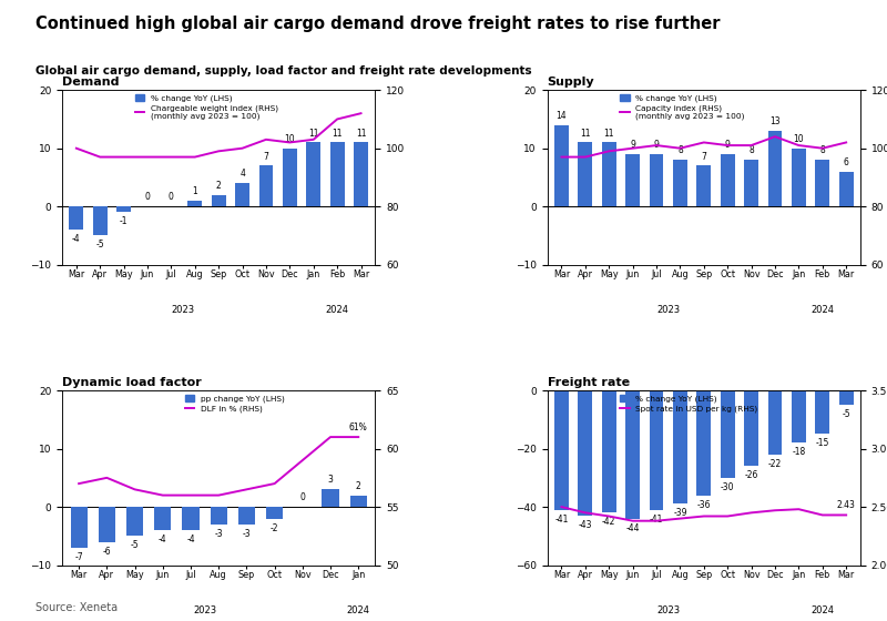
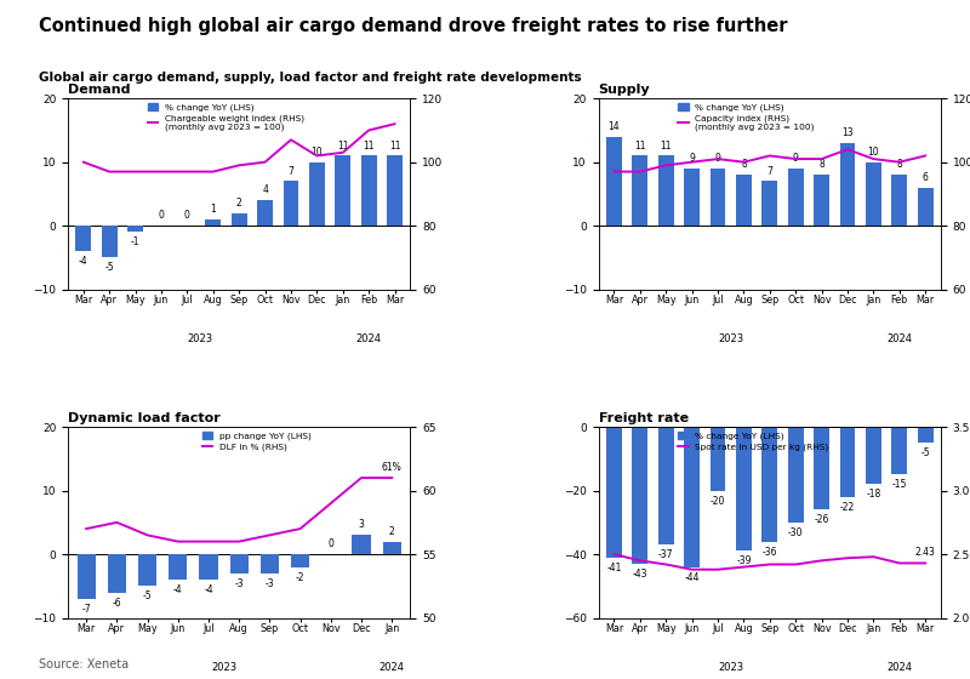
Demand/Chargeable weight index (RHS) (monthly avg 2023 = 100)/Nov: 103 -> 107
Freight rate/% change YoY (LHS)/May: -42 -> -37
Freight rate/% change YoY (LHS)/Jul: -41 -> -20
